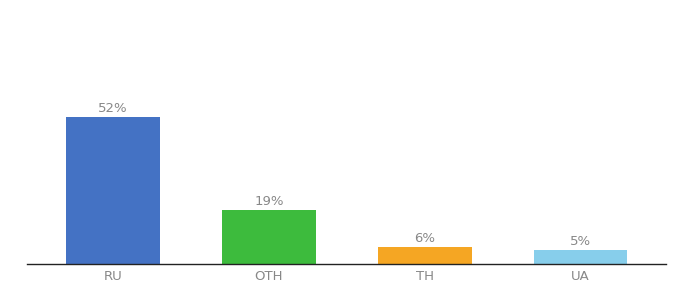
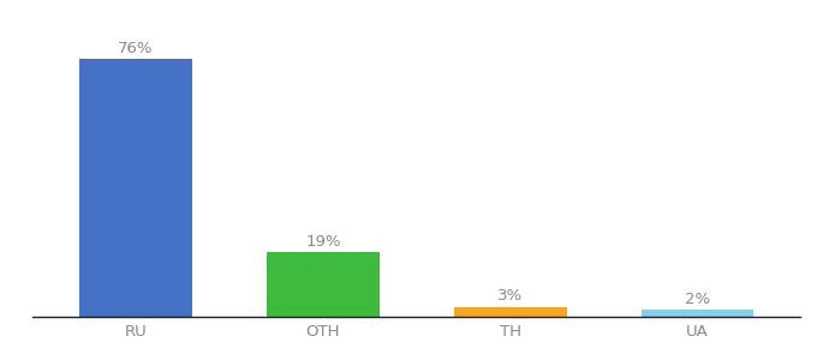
RU: 52% -> 76%
TH: 6% -> 3%
UA: 5% -> 2%
